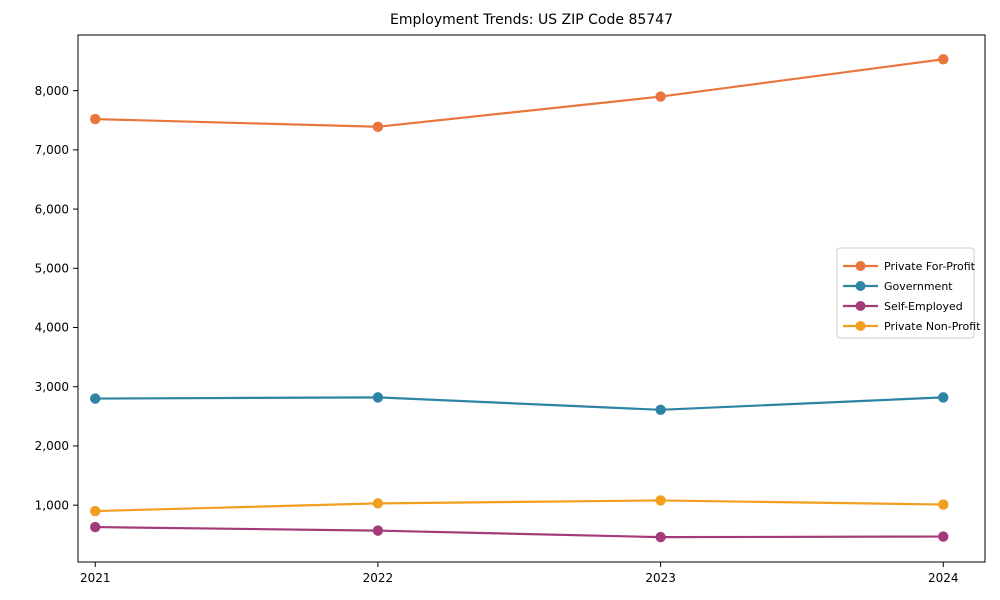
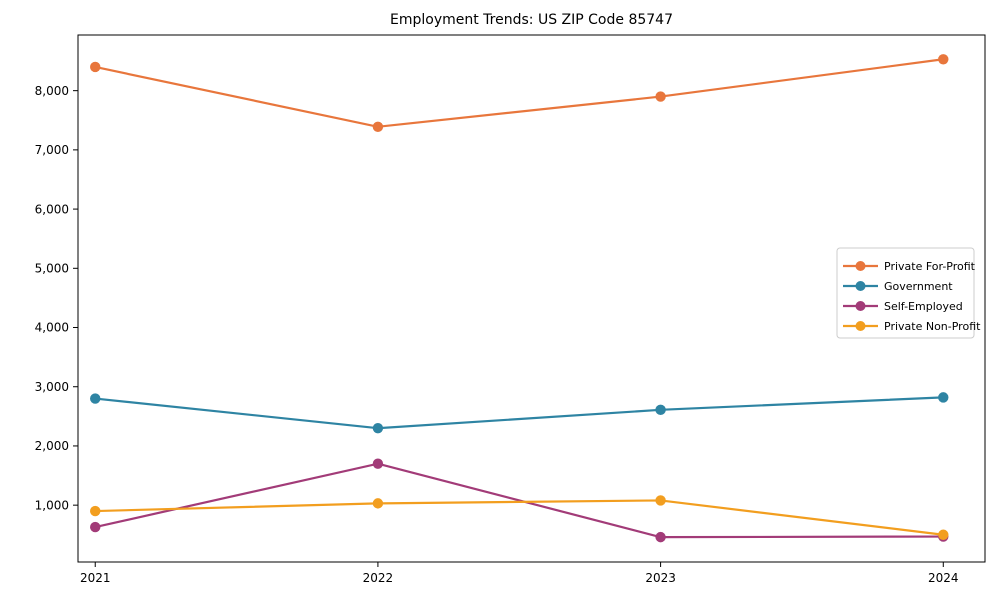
Private For-Profit/2021: 7500 -> 8400
Government/2022: 2800 -> 2300
Self-Employed/2022: 600 -> 1700
Private Non-Profit/2024: 1000 -> 500
